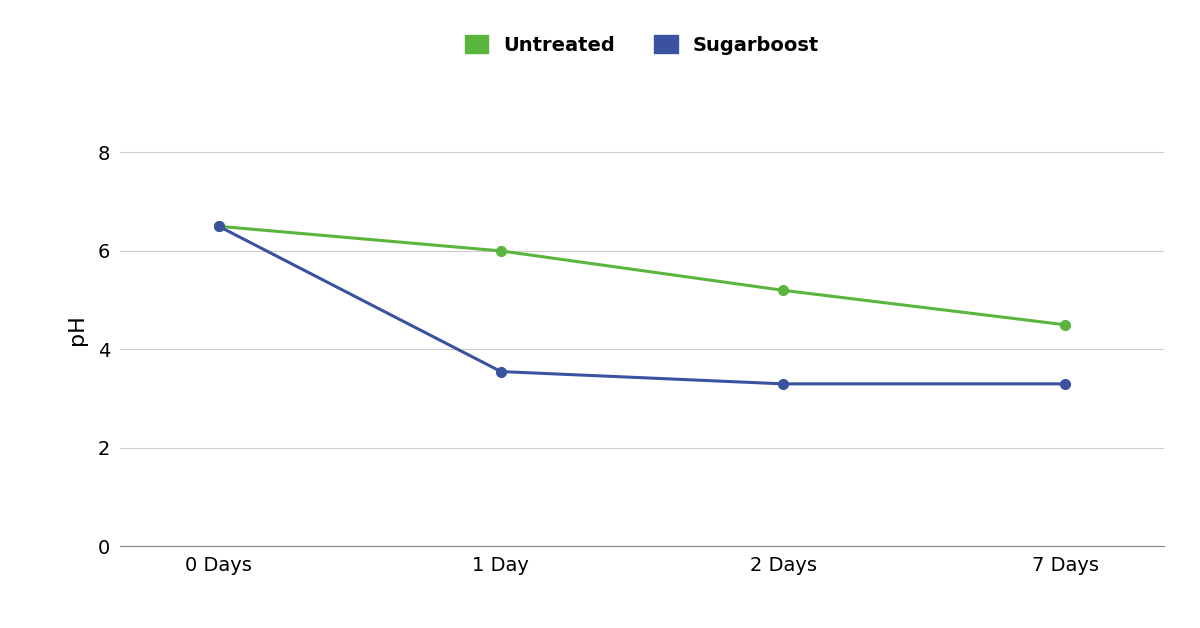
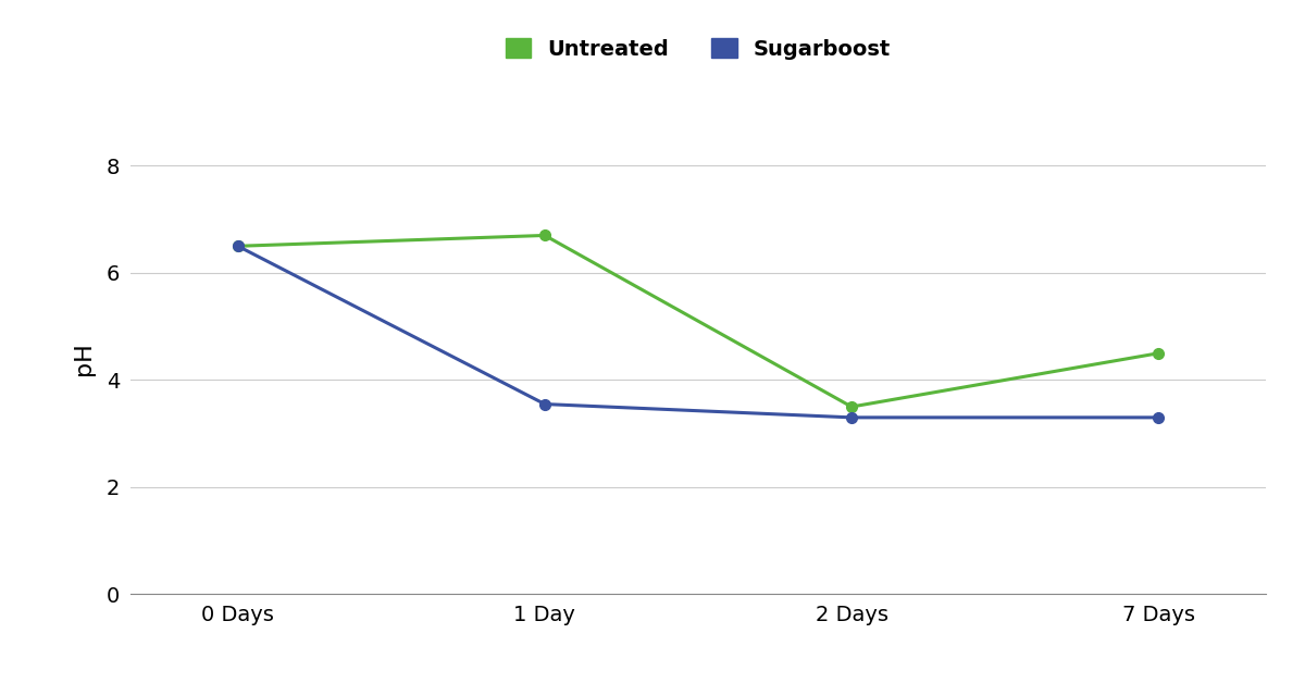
Untreated/1 Day: 6.0 -> 6.7
Untreated/2 Days: 5.2 -> 3.5
